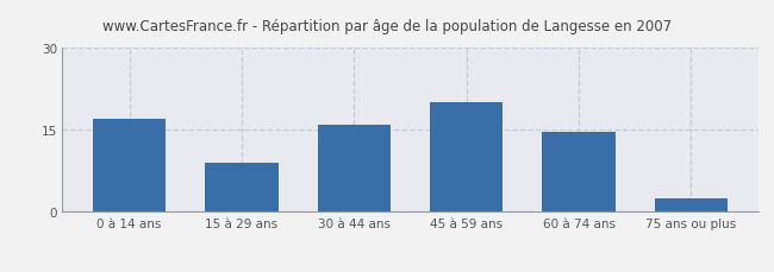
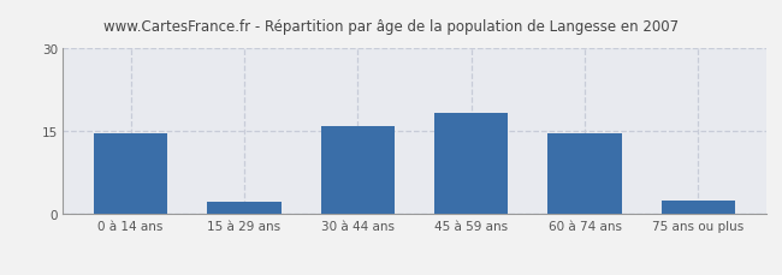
0 à 14 ans: 17.0 -> 14.7
15 à 29 ans: 9.0 -> 2.2
45 à 59 ans: 20.0 -> 18.3
